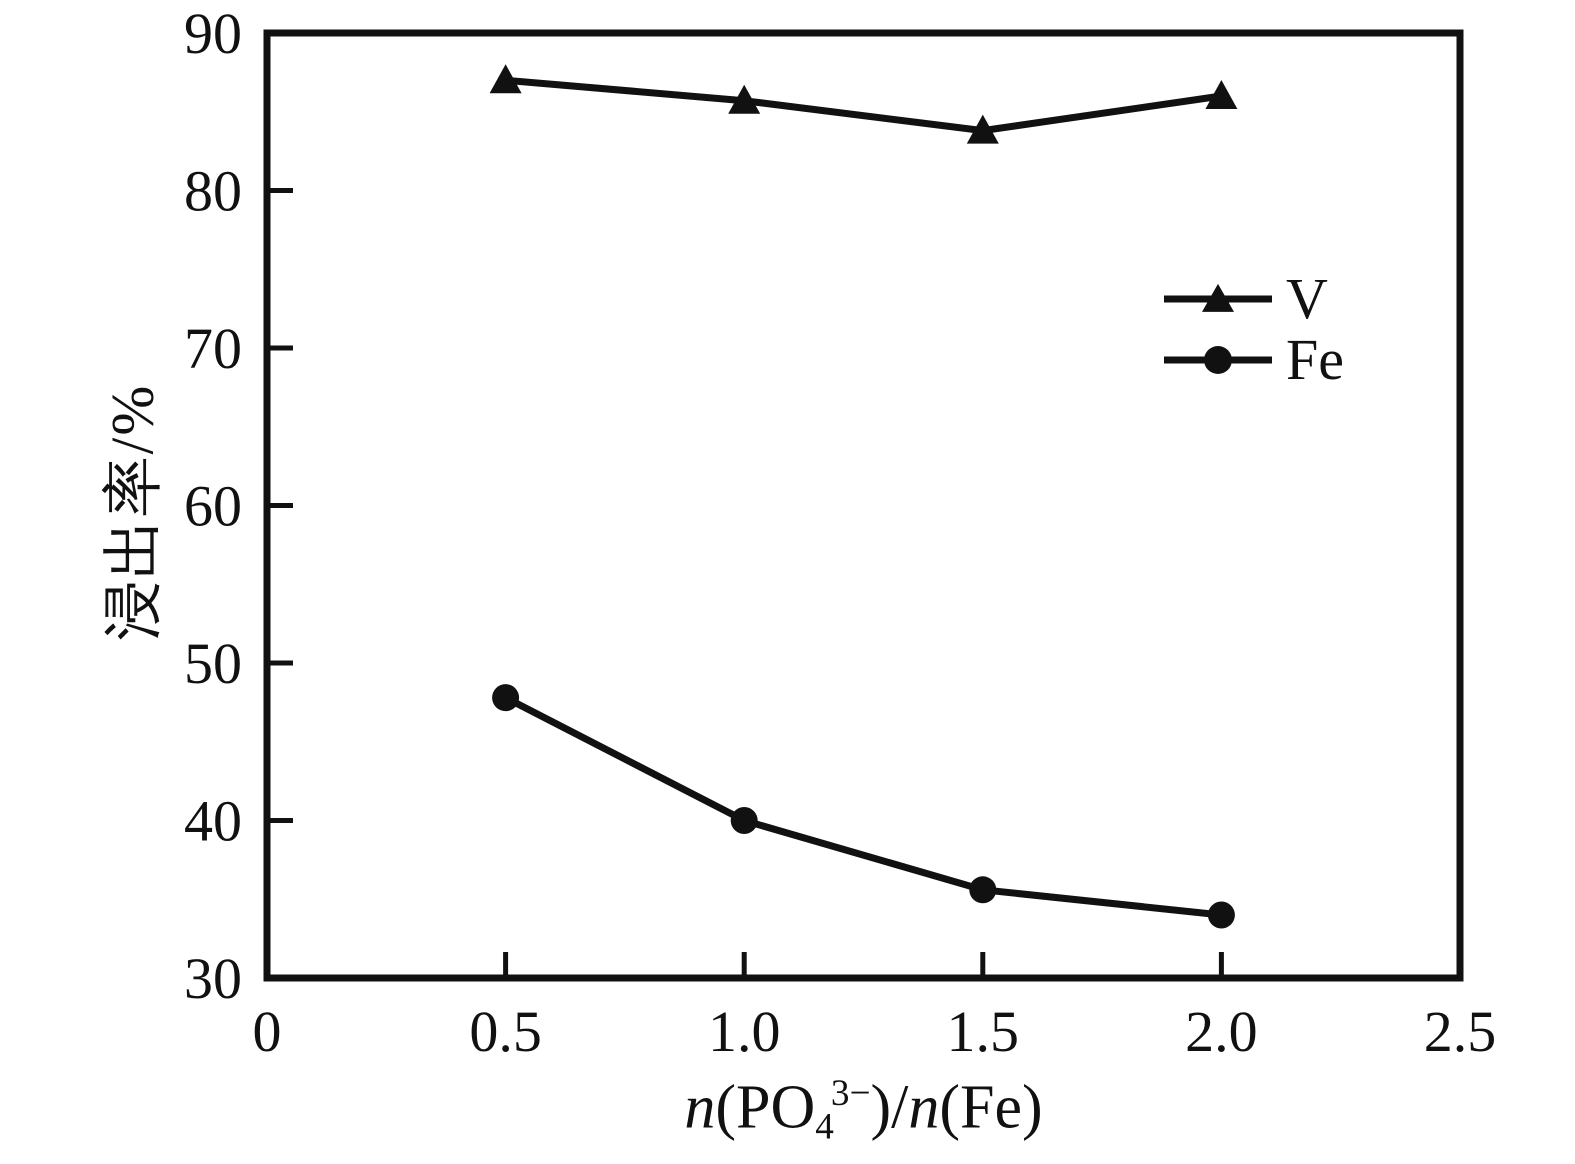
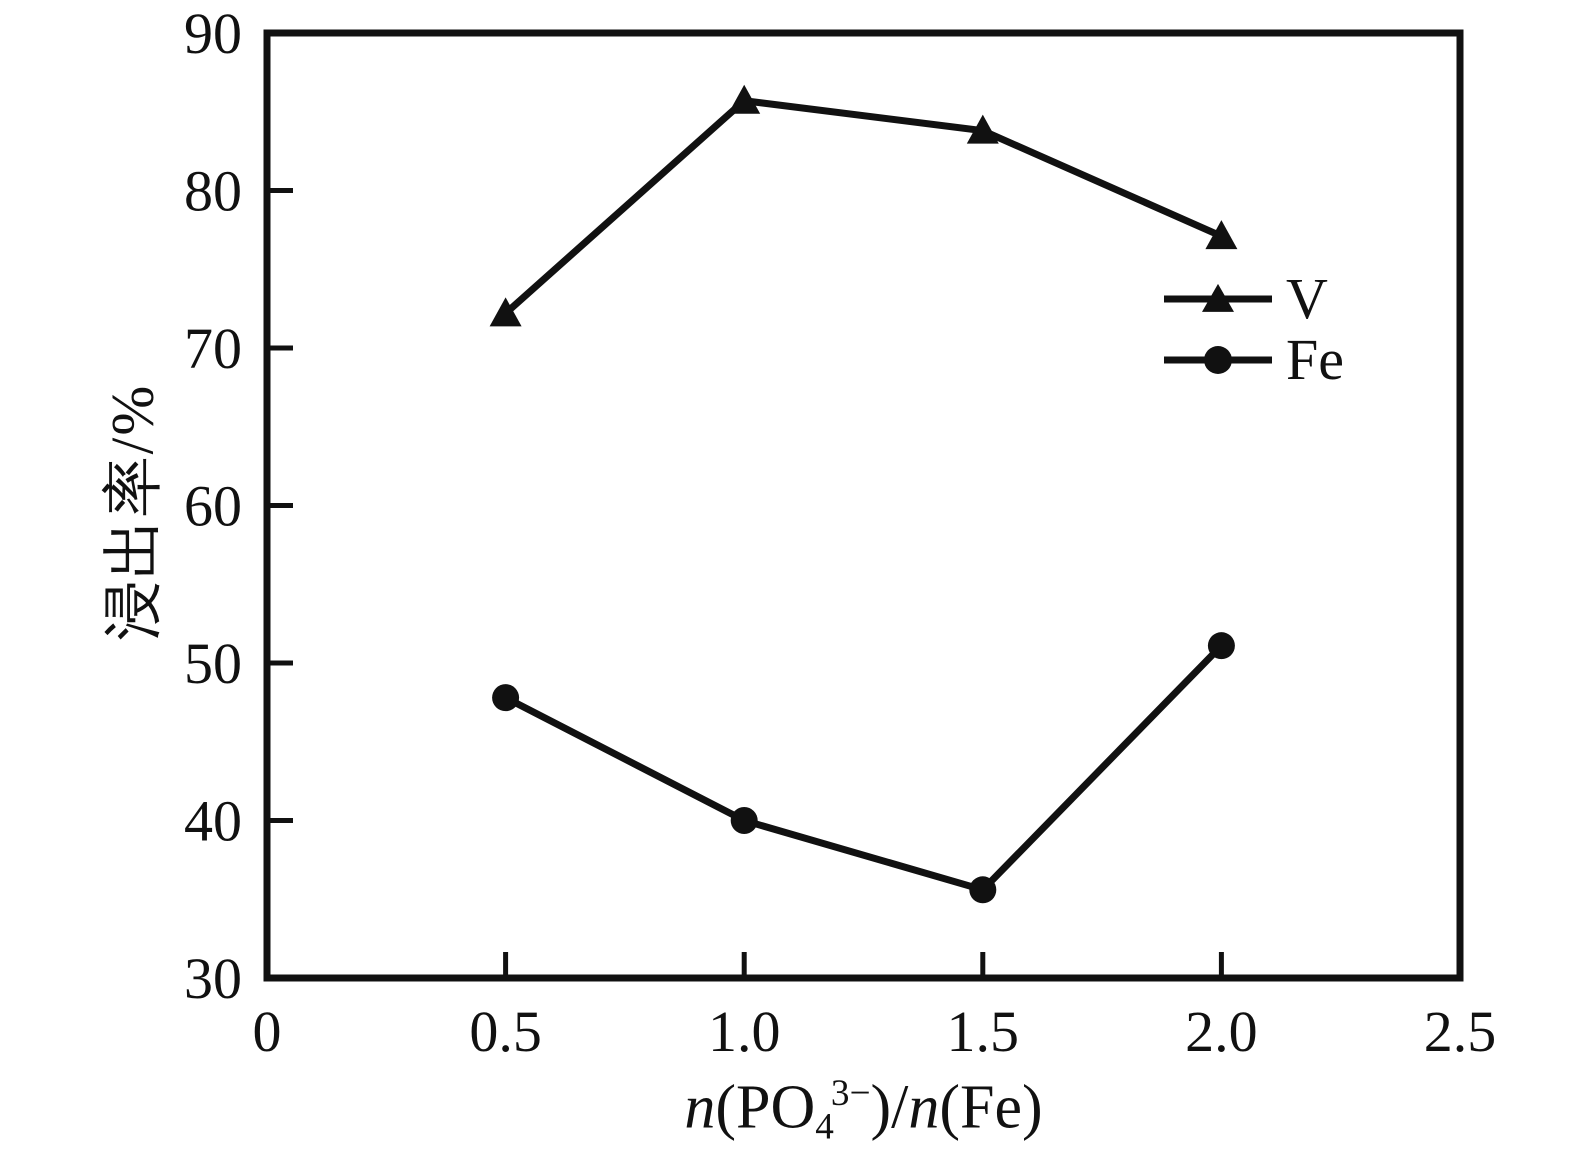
V/0.5: 87.0 -> 72.2
V/2.0: 86.0 -> 77.1
Fe/2.0: 34.0 -> 51.1
